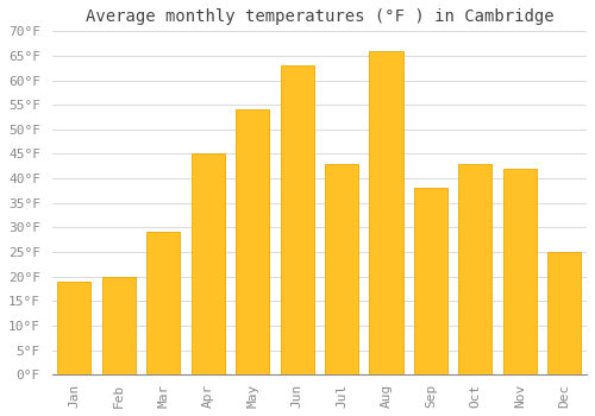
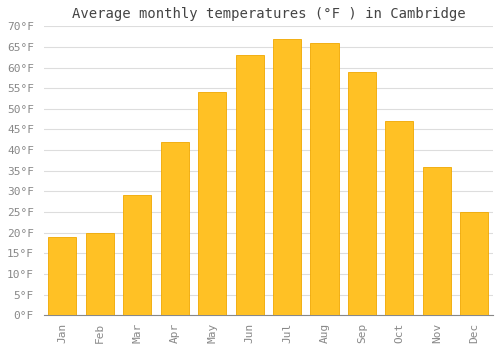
Apr: 45°F -> 42°F
Jul: 43°F -> 67°F
Sep: 38°F -> 59°F
Oct: 43°F -> 47°F
Nov: 42°F -> 36°F
